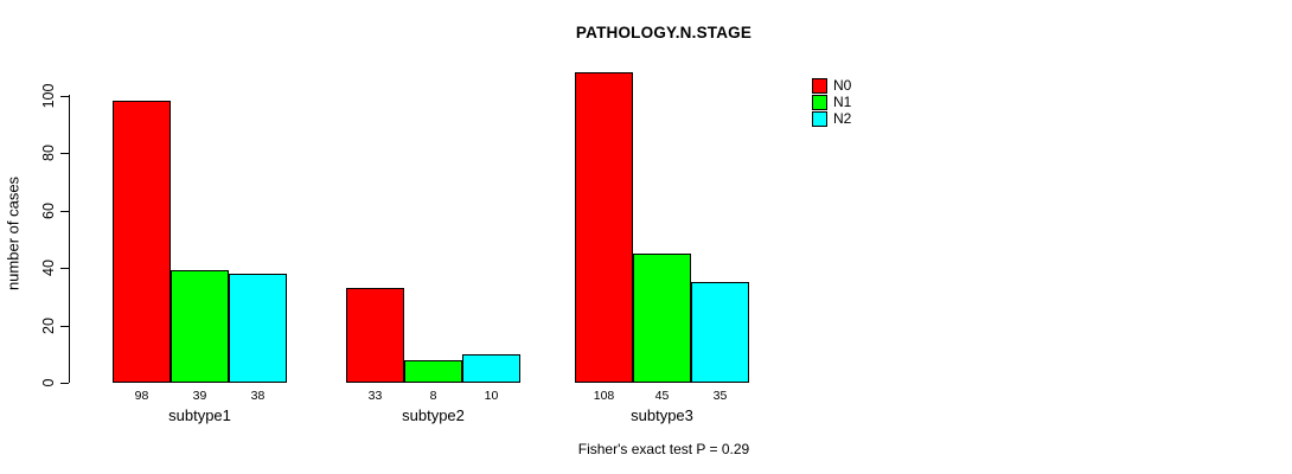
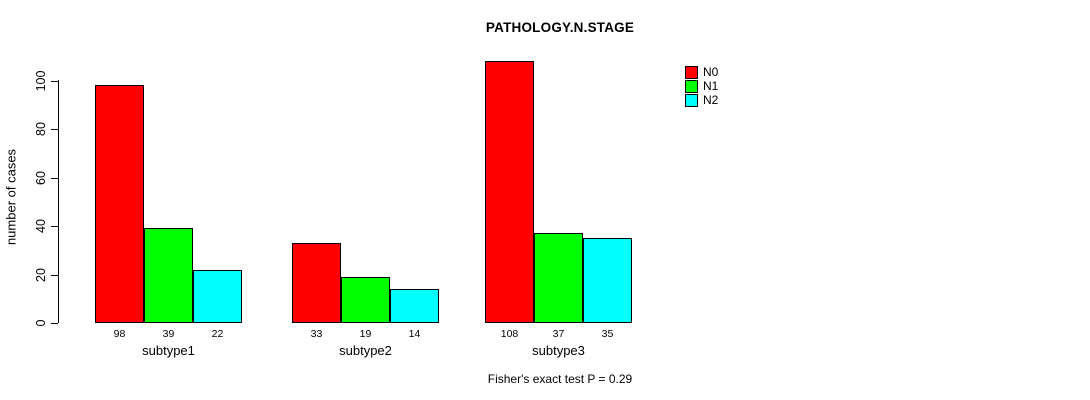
N2/subtype1: 38 -> 22
N1/subtype2: 8 -> 19
N2/subtype2: 10 -> 14
N1/subtype3: 45 -> 37
